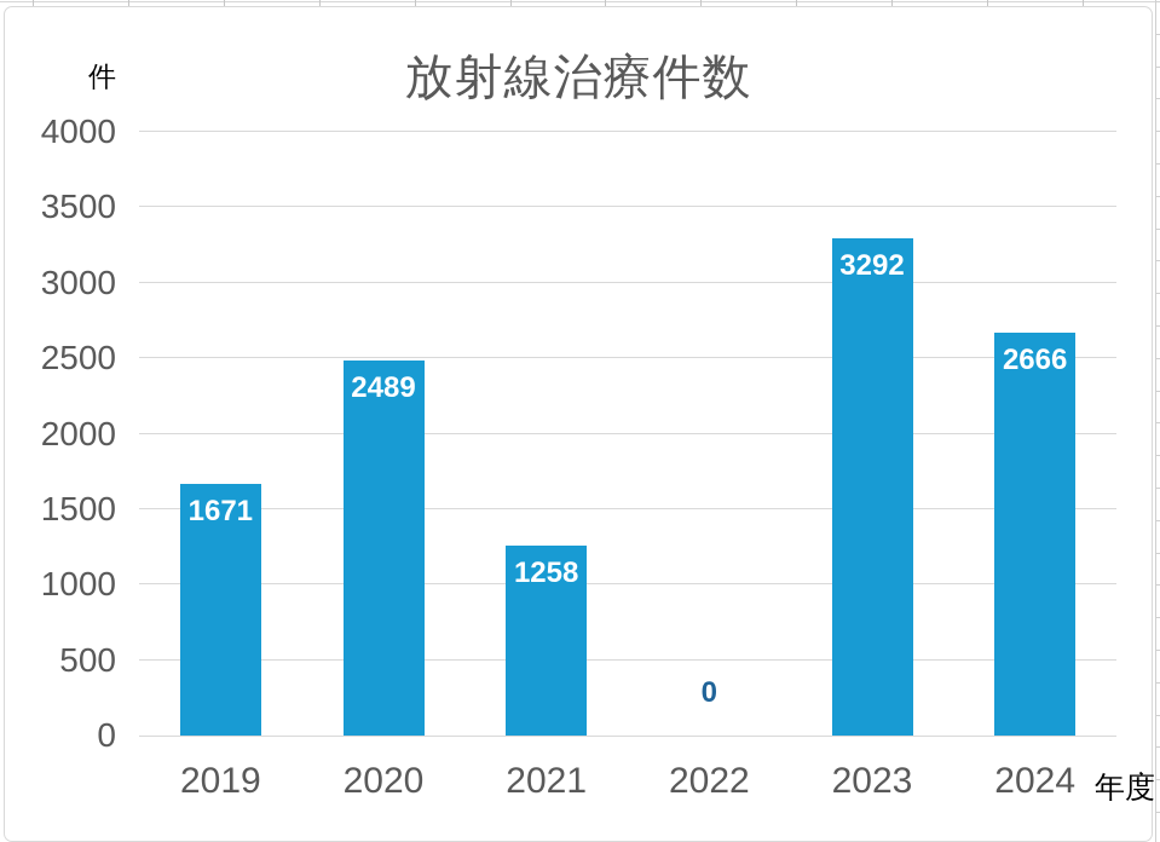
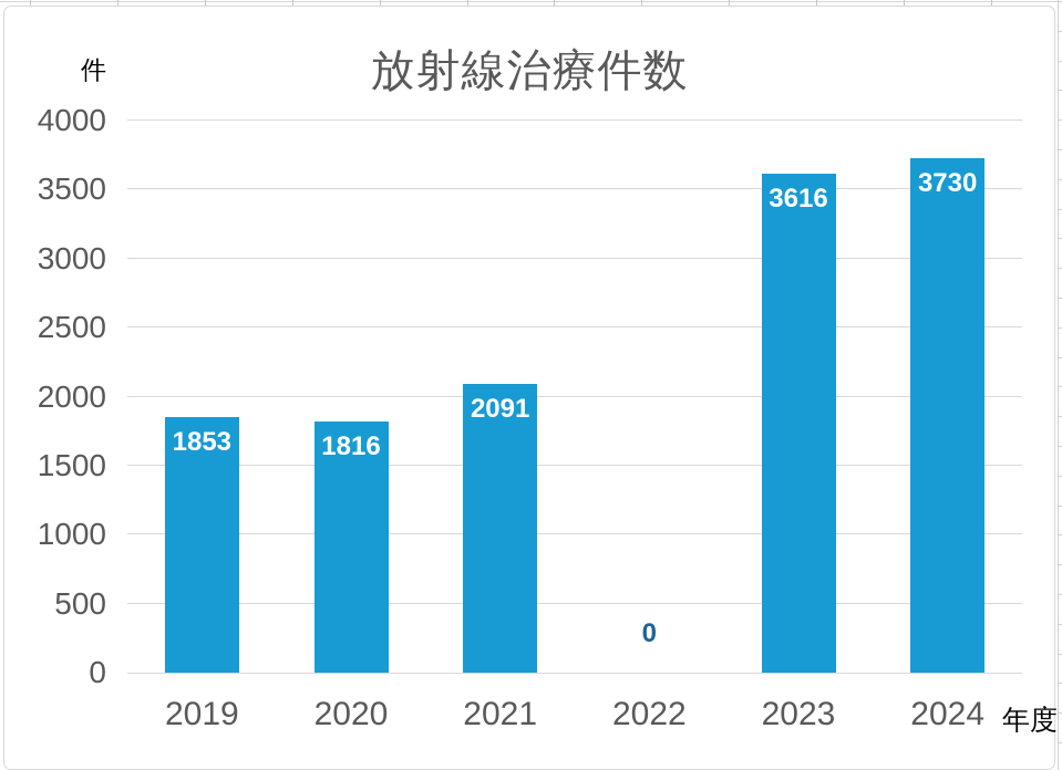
2019: 1671 -> 1853
2020: 2489 -> 1816
2021: 1258 -> 2091
2023: 3292 -> 3616
2024: 2666 -> 3730
